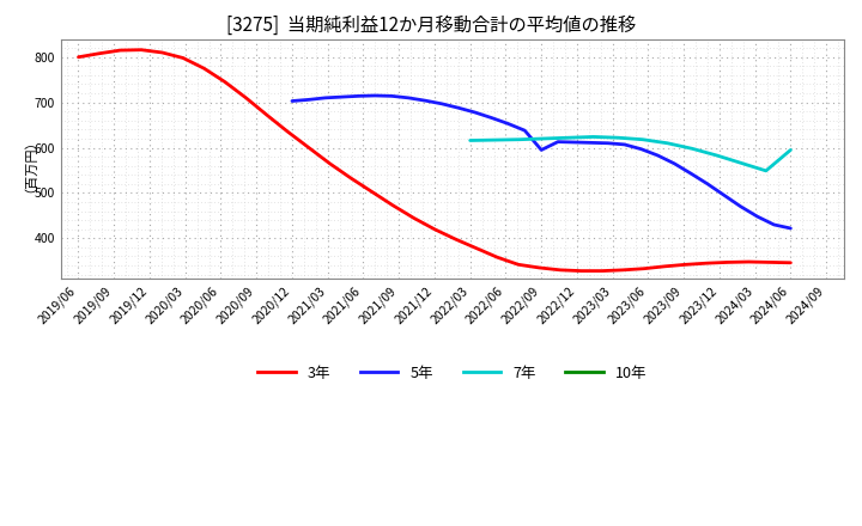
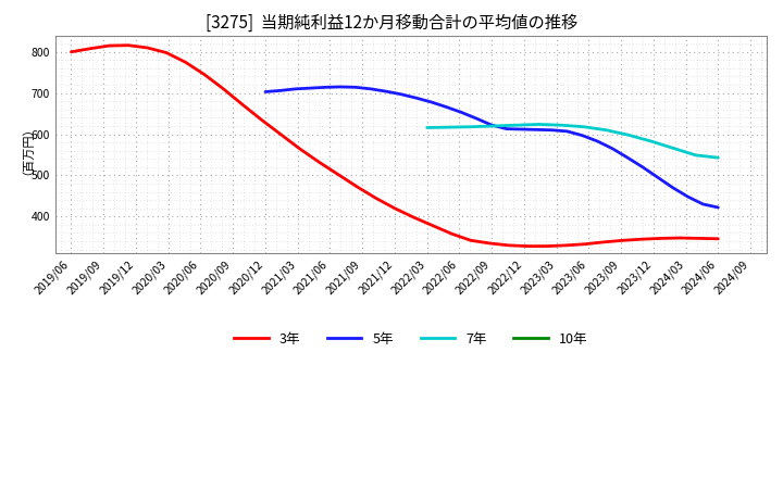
5年/2022/09: 595 -> 622
7年/2024/06: 595 -> 543
